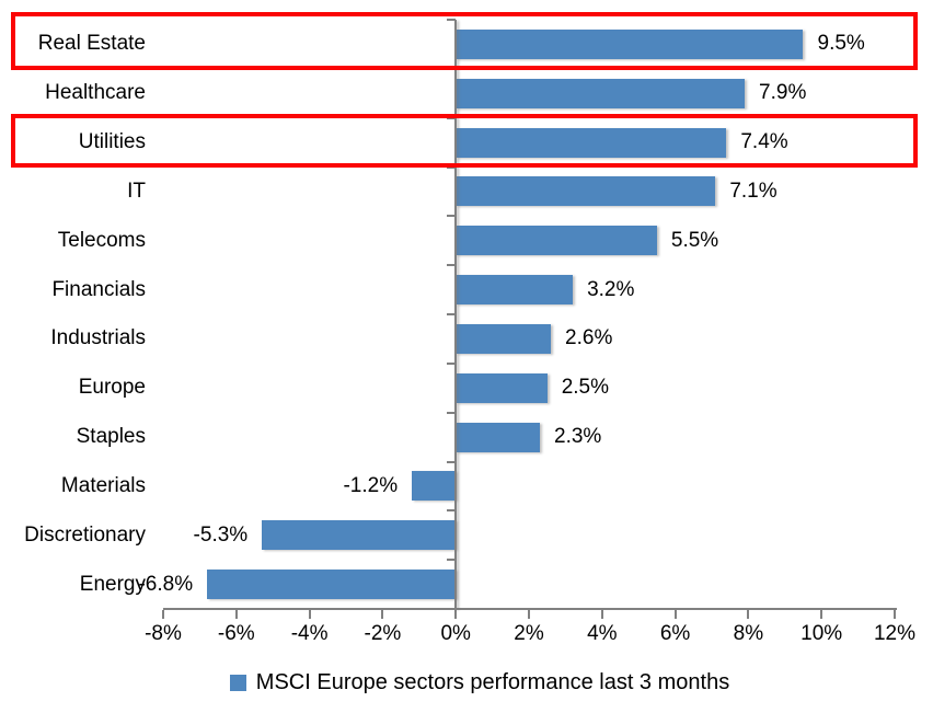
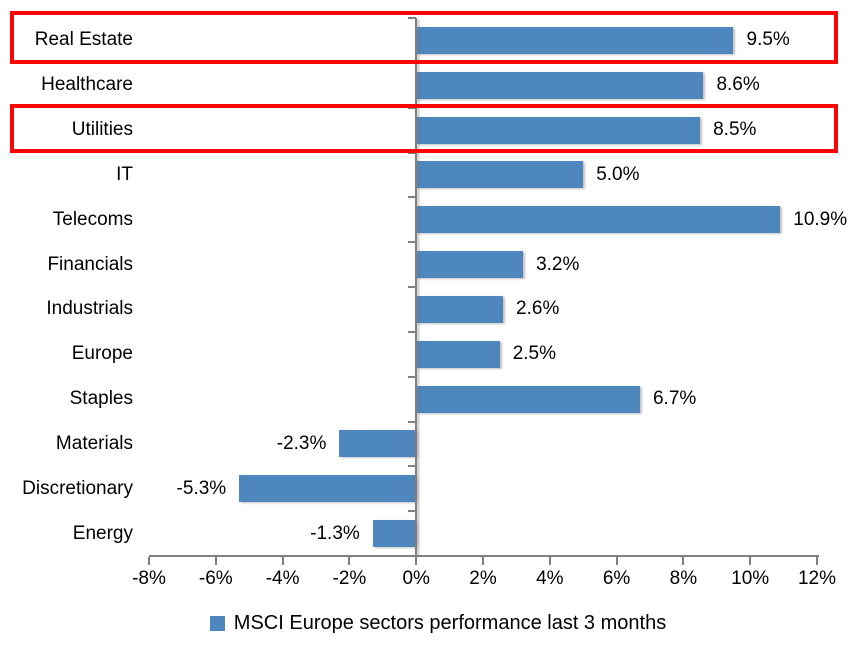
Healthcare: 7.9% -> 8.6%
Utilities: 7.4% -> 8.5%
IT: 7.1% -> 5.0%
Telecoms: 5.5% -> 10.9%
Staples: 2.3% -> 6.7%
Materials: -1.2% -> -2.3%
Energy: -6.8% -> -1.3%
